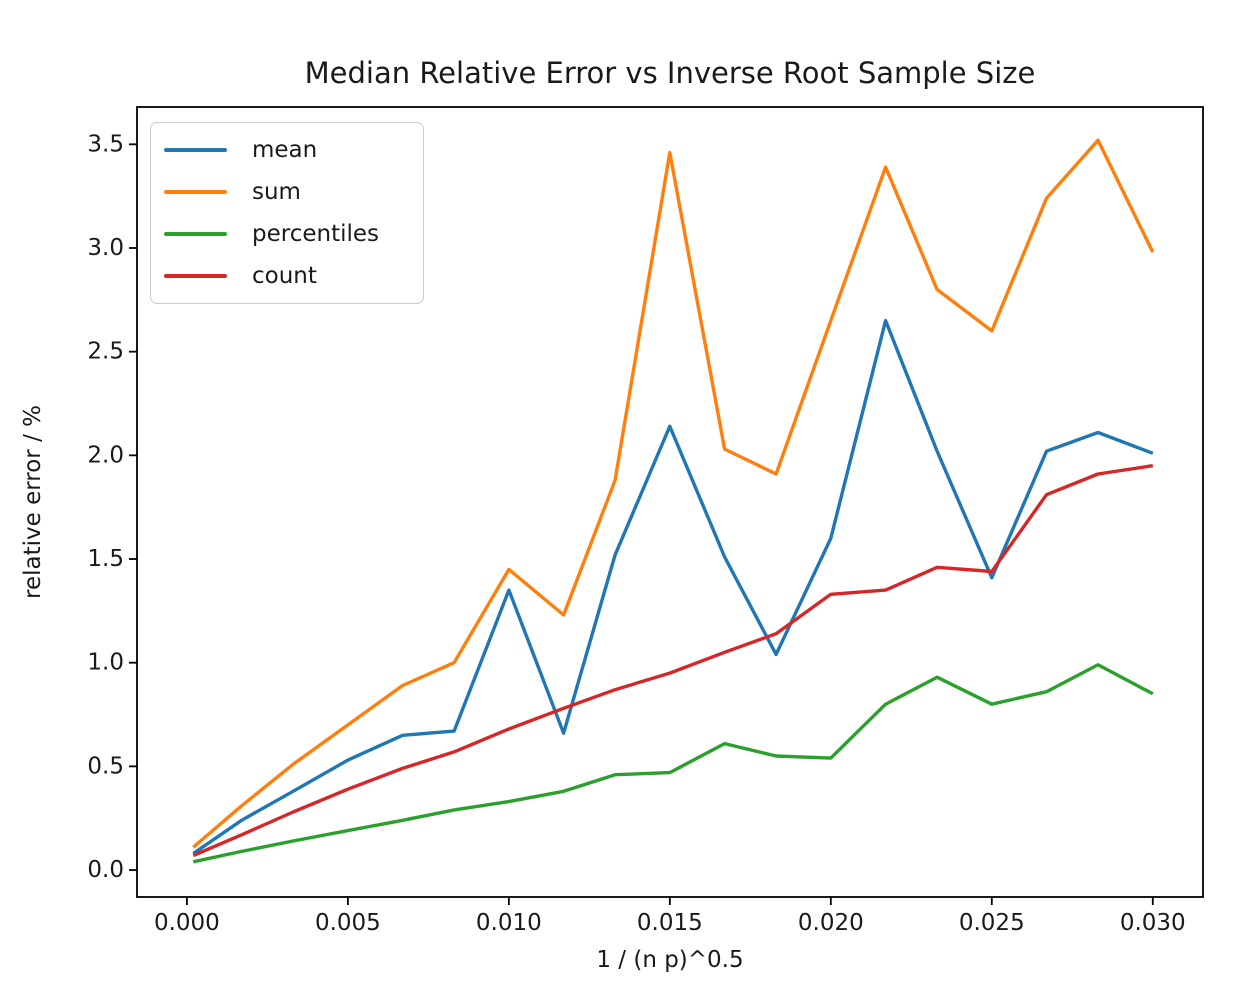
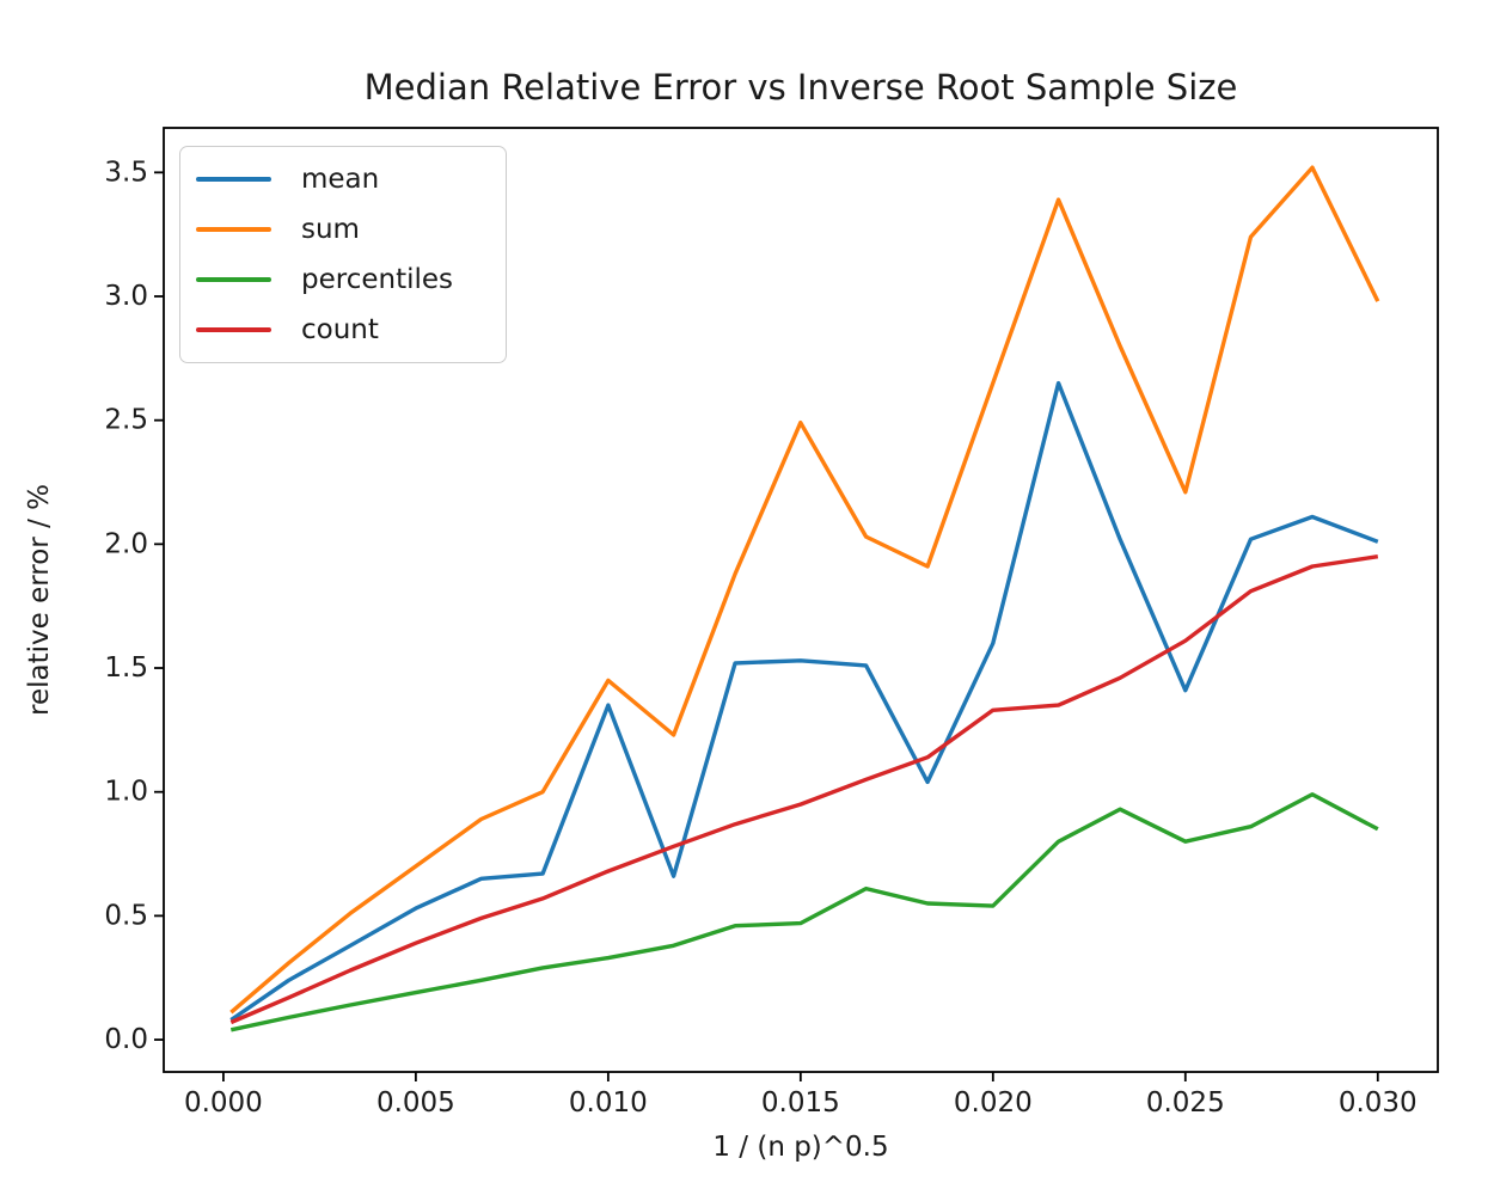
mean/0.015: 2.14 -> 1.53
sum/0.015: 3.46 -> 2.49
sum/0.025: 2.60 -> 2.21
count/0.025: 1.44 -> 1.61
